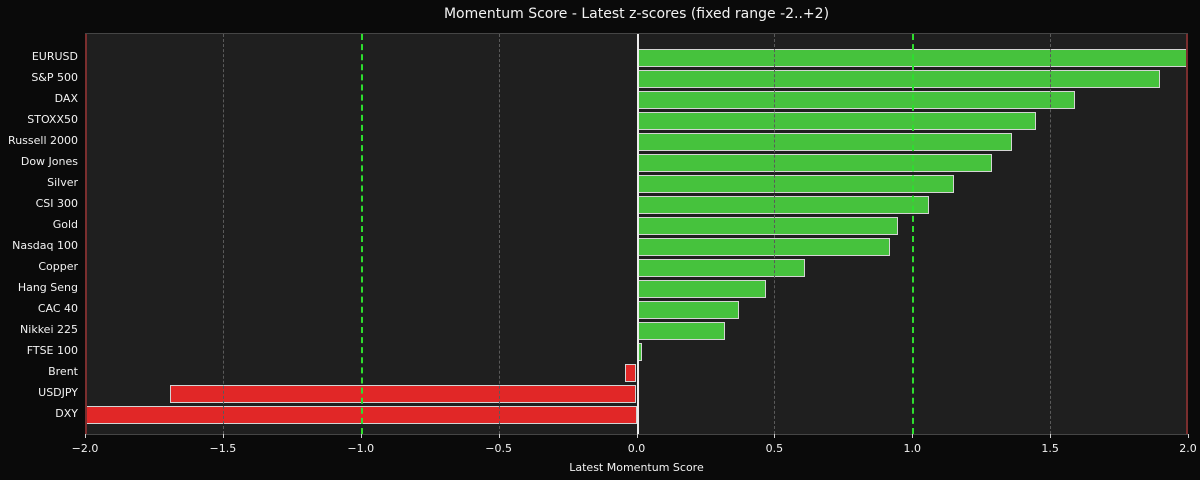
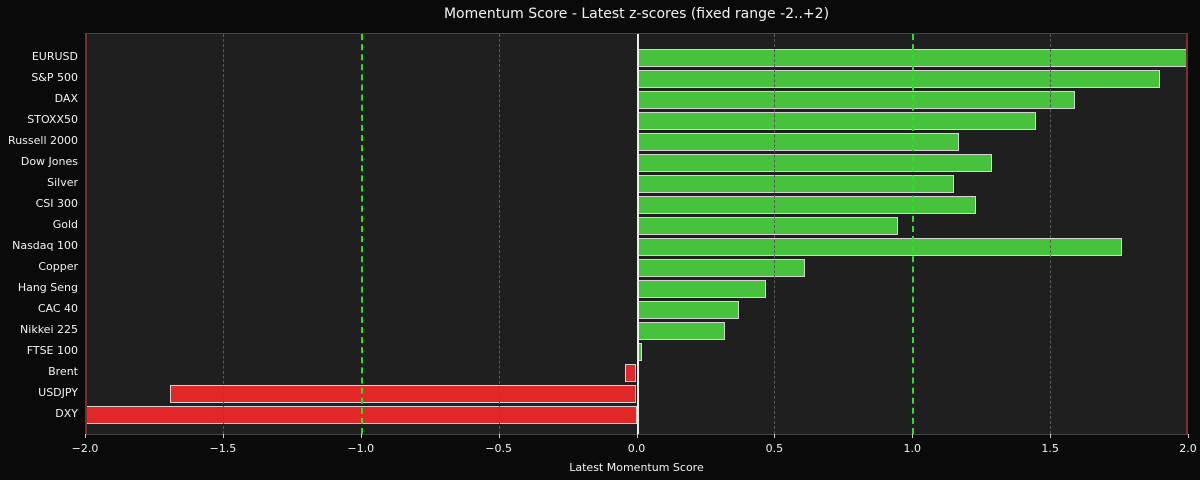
Russell 2000: 1.36 -> 1.17
CSI 300: 1.06 -> 1.23
Nasdaq 100: 0.92 -> 1.76
